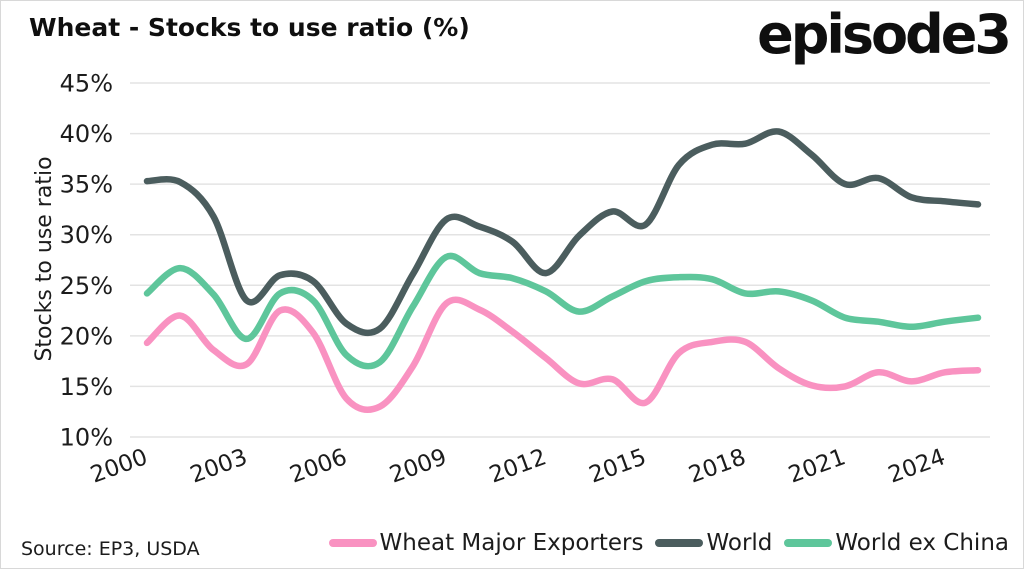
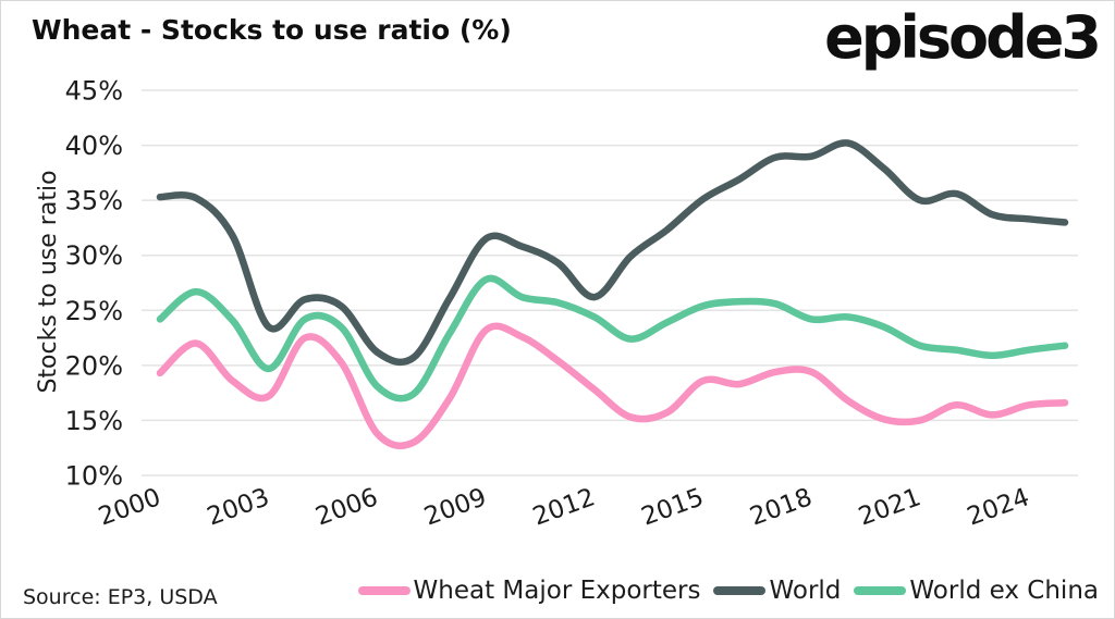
Wheat Major Exporters/2015: 13.4% -> 18.6%
World/2015: 31.0% -> 35.1%
